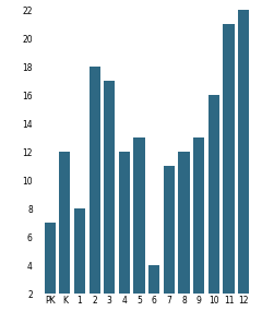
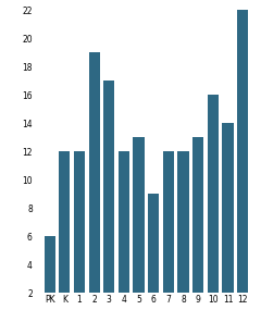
PK: 7 -> 6
1: 8 -> 12
2: 18 -> 19
6: 4 -> 9
7: 11 -> 12
11: 21 -> 14
